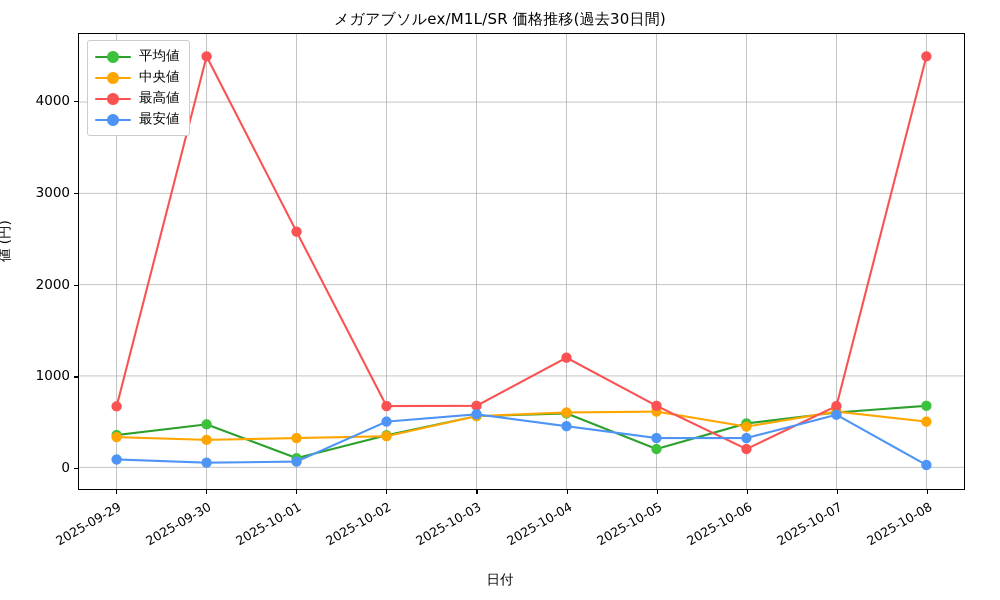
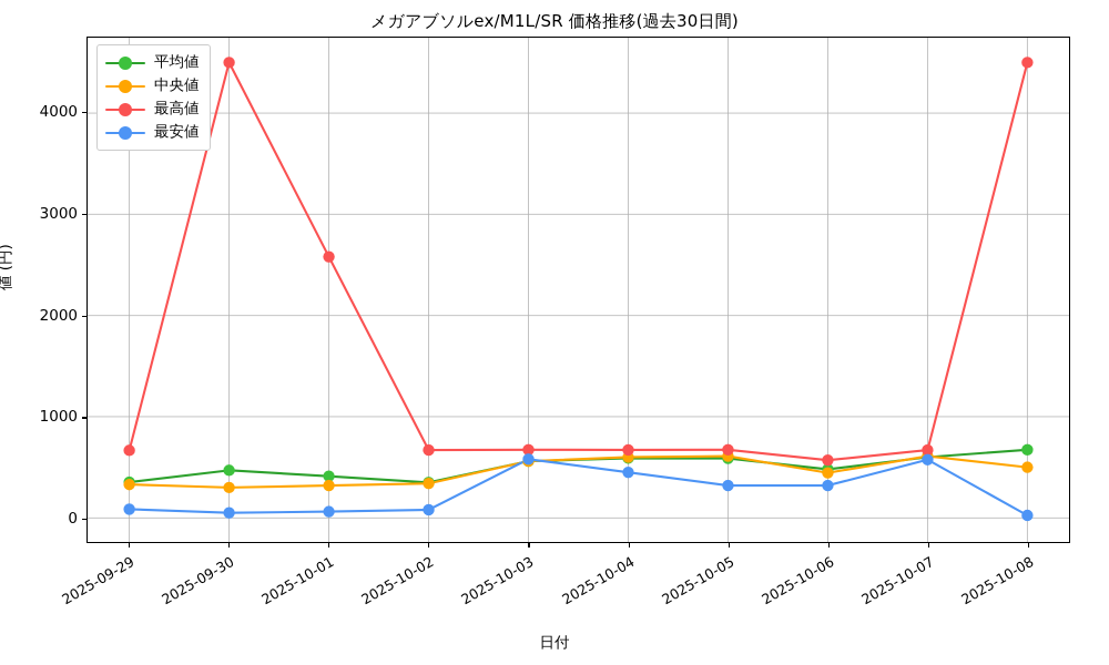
平均値/2025-10-01: 100 -> 400
最安値/2025-10-02: 500 -> 100
最高値/2025-10-04: 1200 -> 700
平均値/2025-10-05: 200 -> 600
最高値/2025-10-06: 200 -> 600
